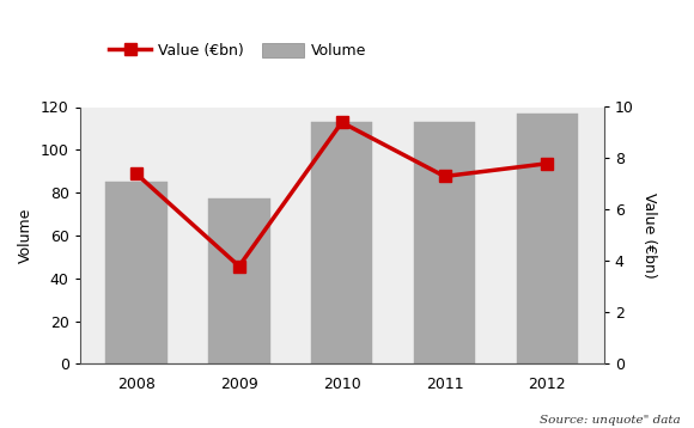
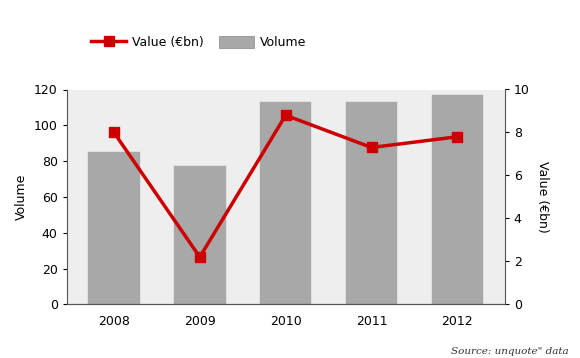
Value (€bn)/2008: 7.4 -> 8.0
Value (€bn)/2009: 3.8 -> 2.2
Value (€bn)/2010: 9.4 -> 8.8
